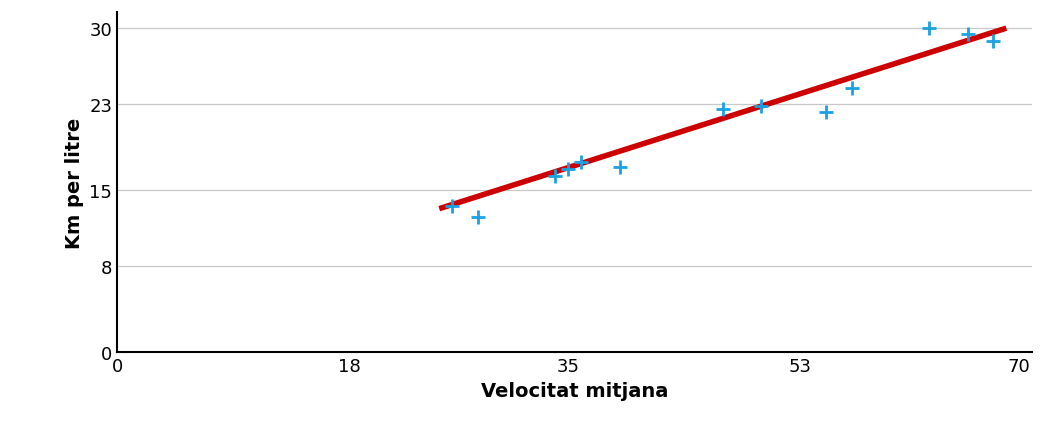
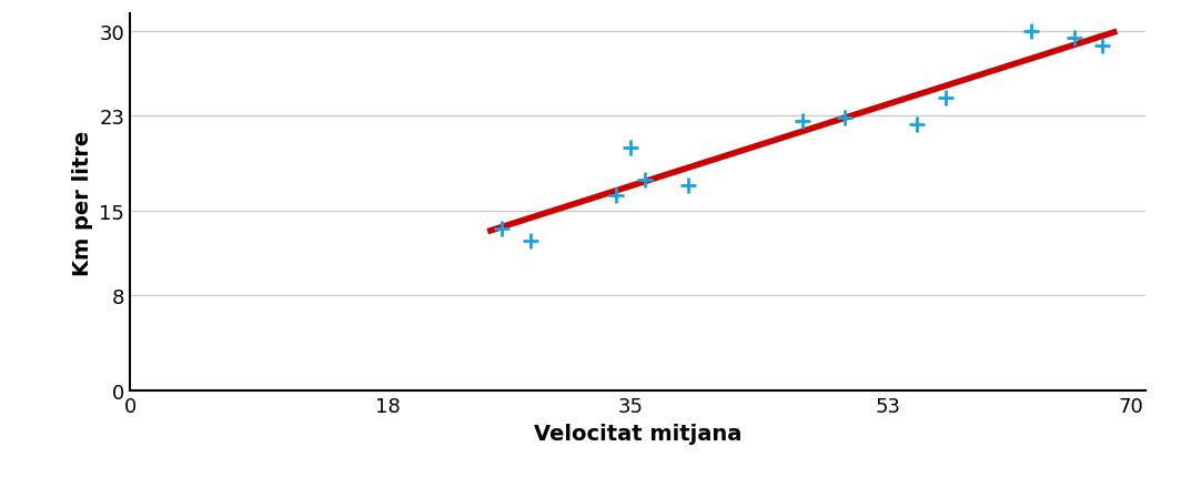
35: 17.0 -> 20.3
